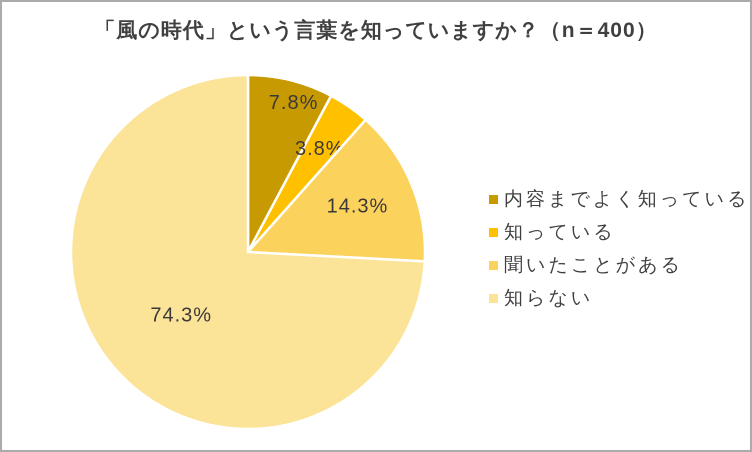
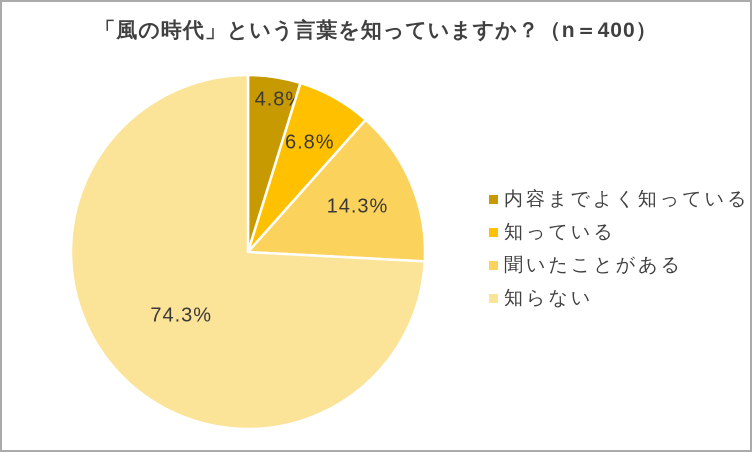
内容までよく知っている: 7.8% -> 4.8%
知っている: 3.8% -> 6.8%
